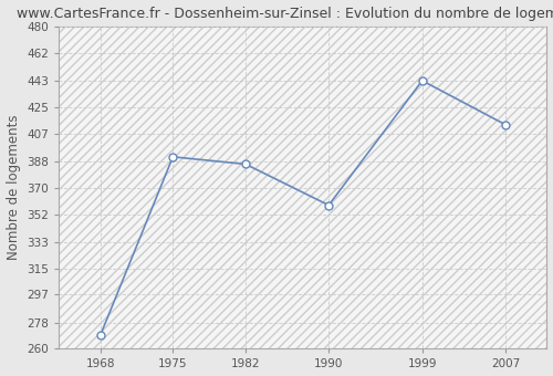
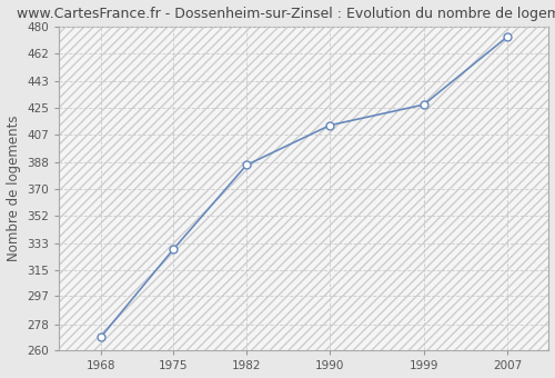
1975: 391 -> 329
1990: 358 -> 413
1999: 443 -> 427
2007: 413 -> 473
